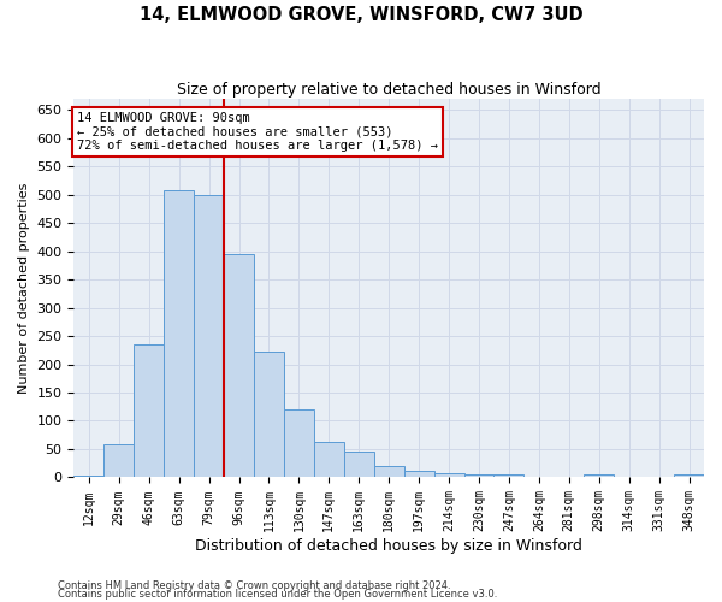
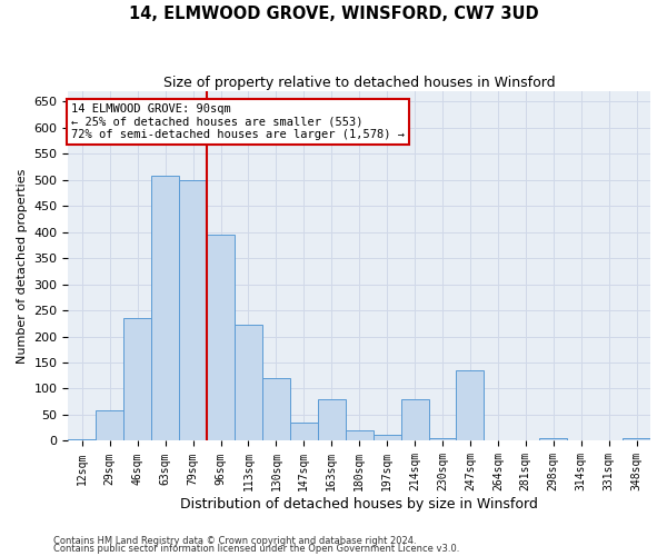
147sqm: 62 -> 35
163sqm: 46 -> 80
214sqm: 8 -> 80
247sqm: 5 -> 135
